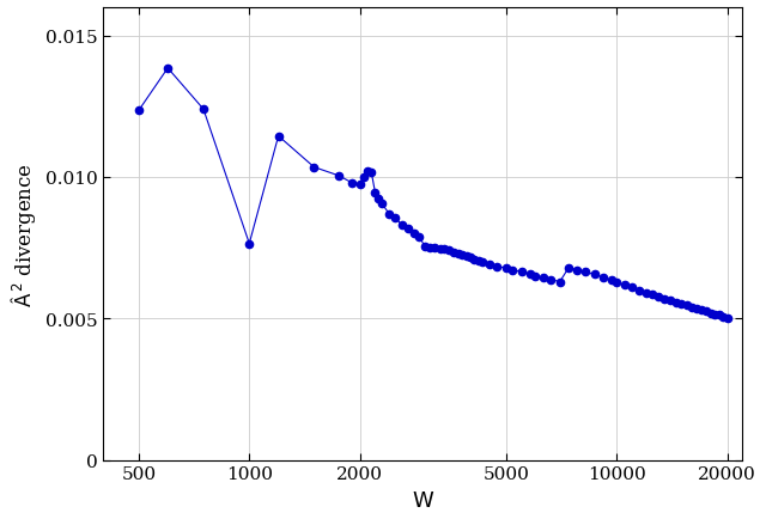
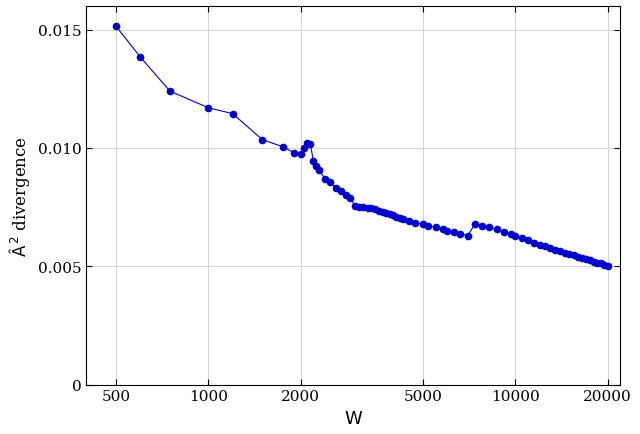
500: 0.01235 -> 0.01515
1000: 0.00765 -> 0.01170
